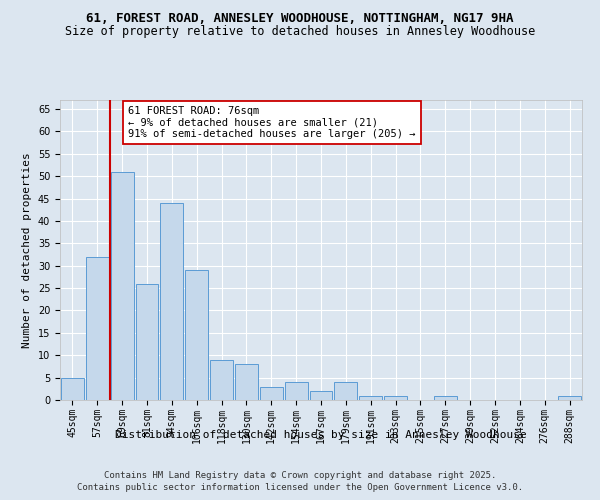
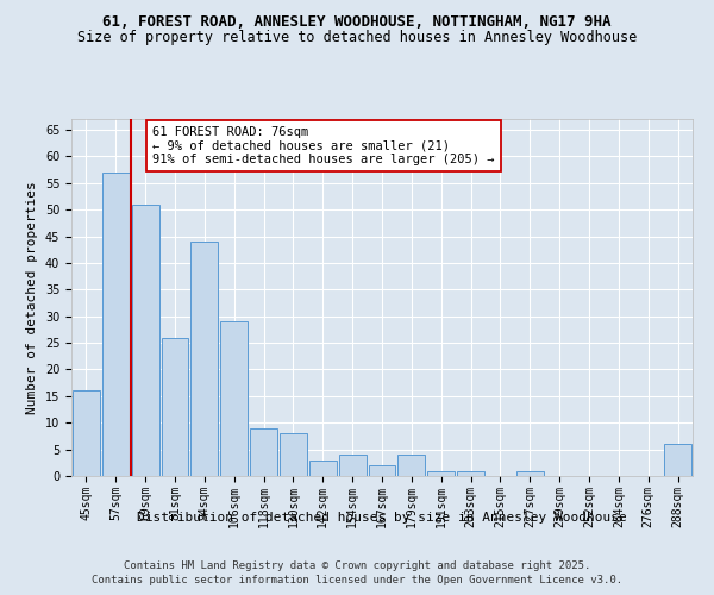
45sqm: 5 -> 16
57sqm: 32 -> 57
288sqm: 1 -> 6
